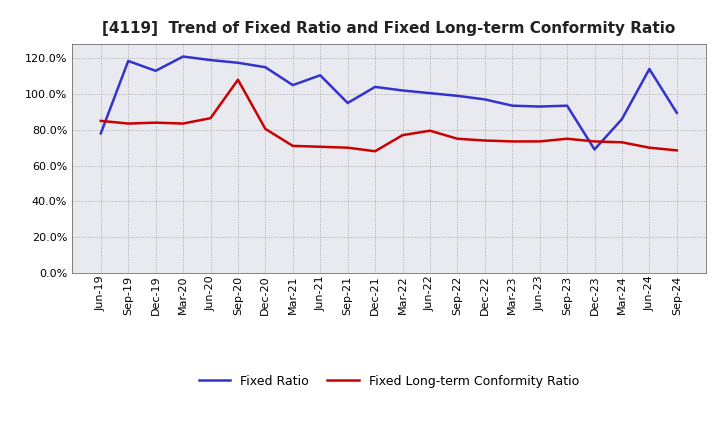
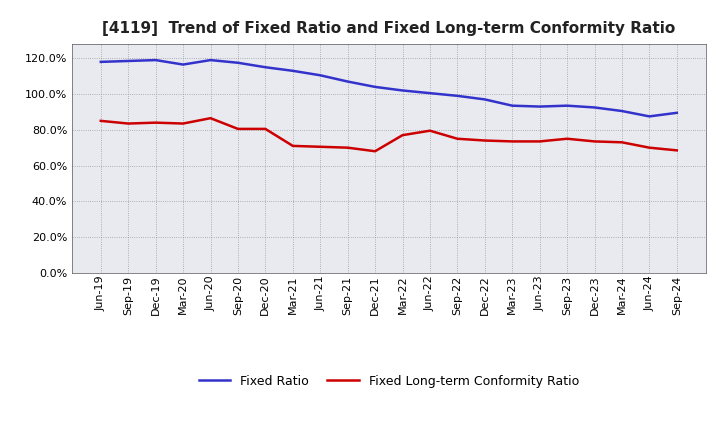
Fixed Ratio/Jun-19: 78% -> 118%
Fixed Ratio/Dec-19: 113% -> 119%
Fixed Ratio/Mar-20: 121% -> 116%
Fixed Long-term Conformity Ratio/Sep-20: 108% -> 80%
Fixed Ratio/Mar-21: 105% -> 113%
Fixed Ratio/Sep-21: 95% -> 107%
Fixed Ratio/Dec-23: 69% -> 92%
Fixed Ratio/Mar-24: 86% -> 90%
Fixed Ratio/Jun-24: 114% -> 88%
